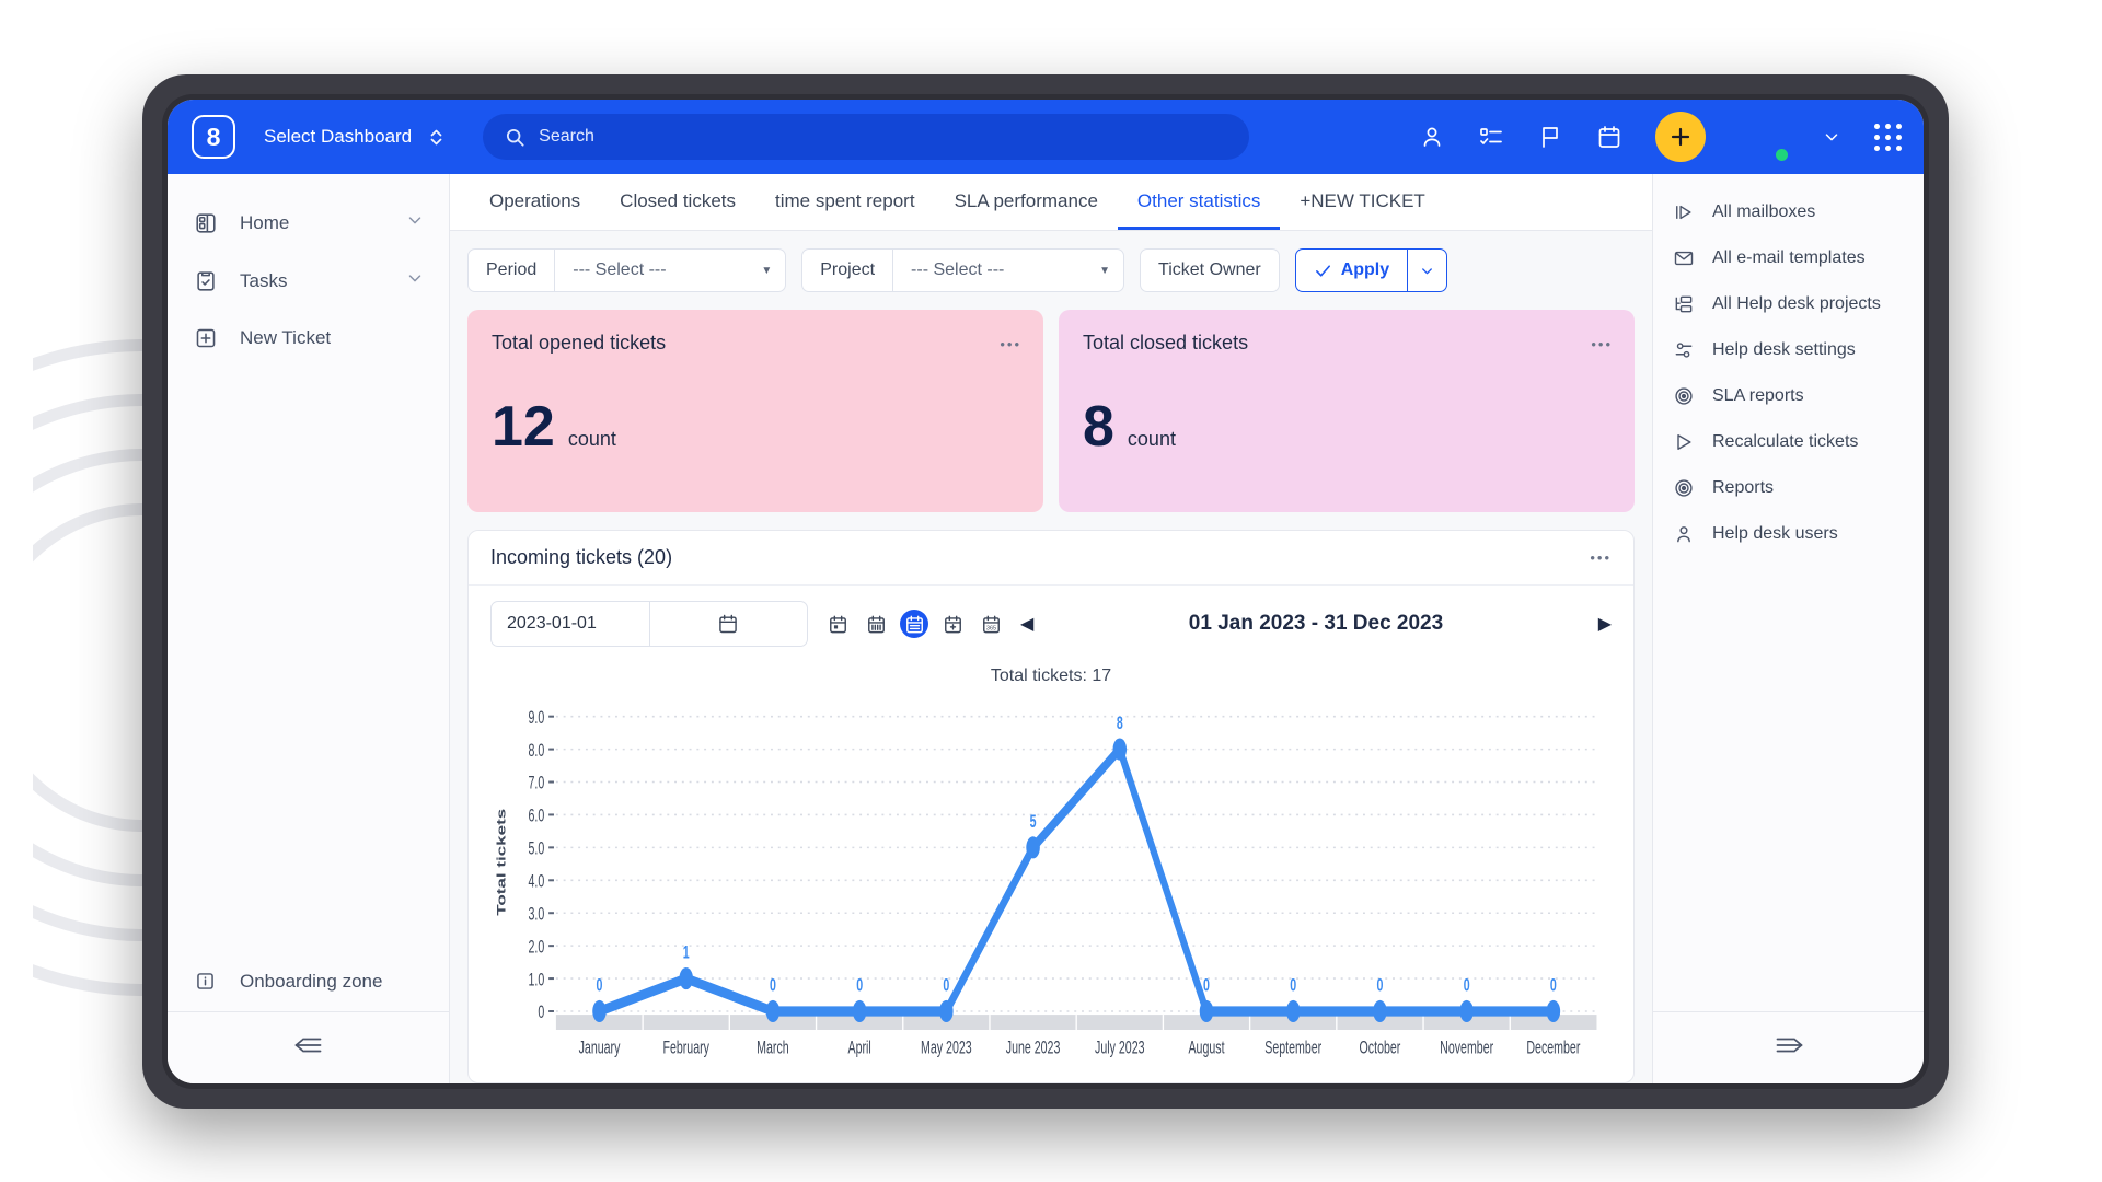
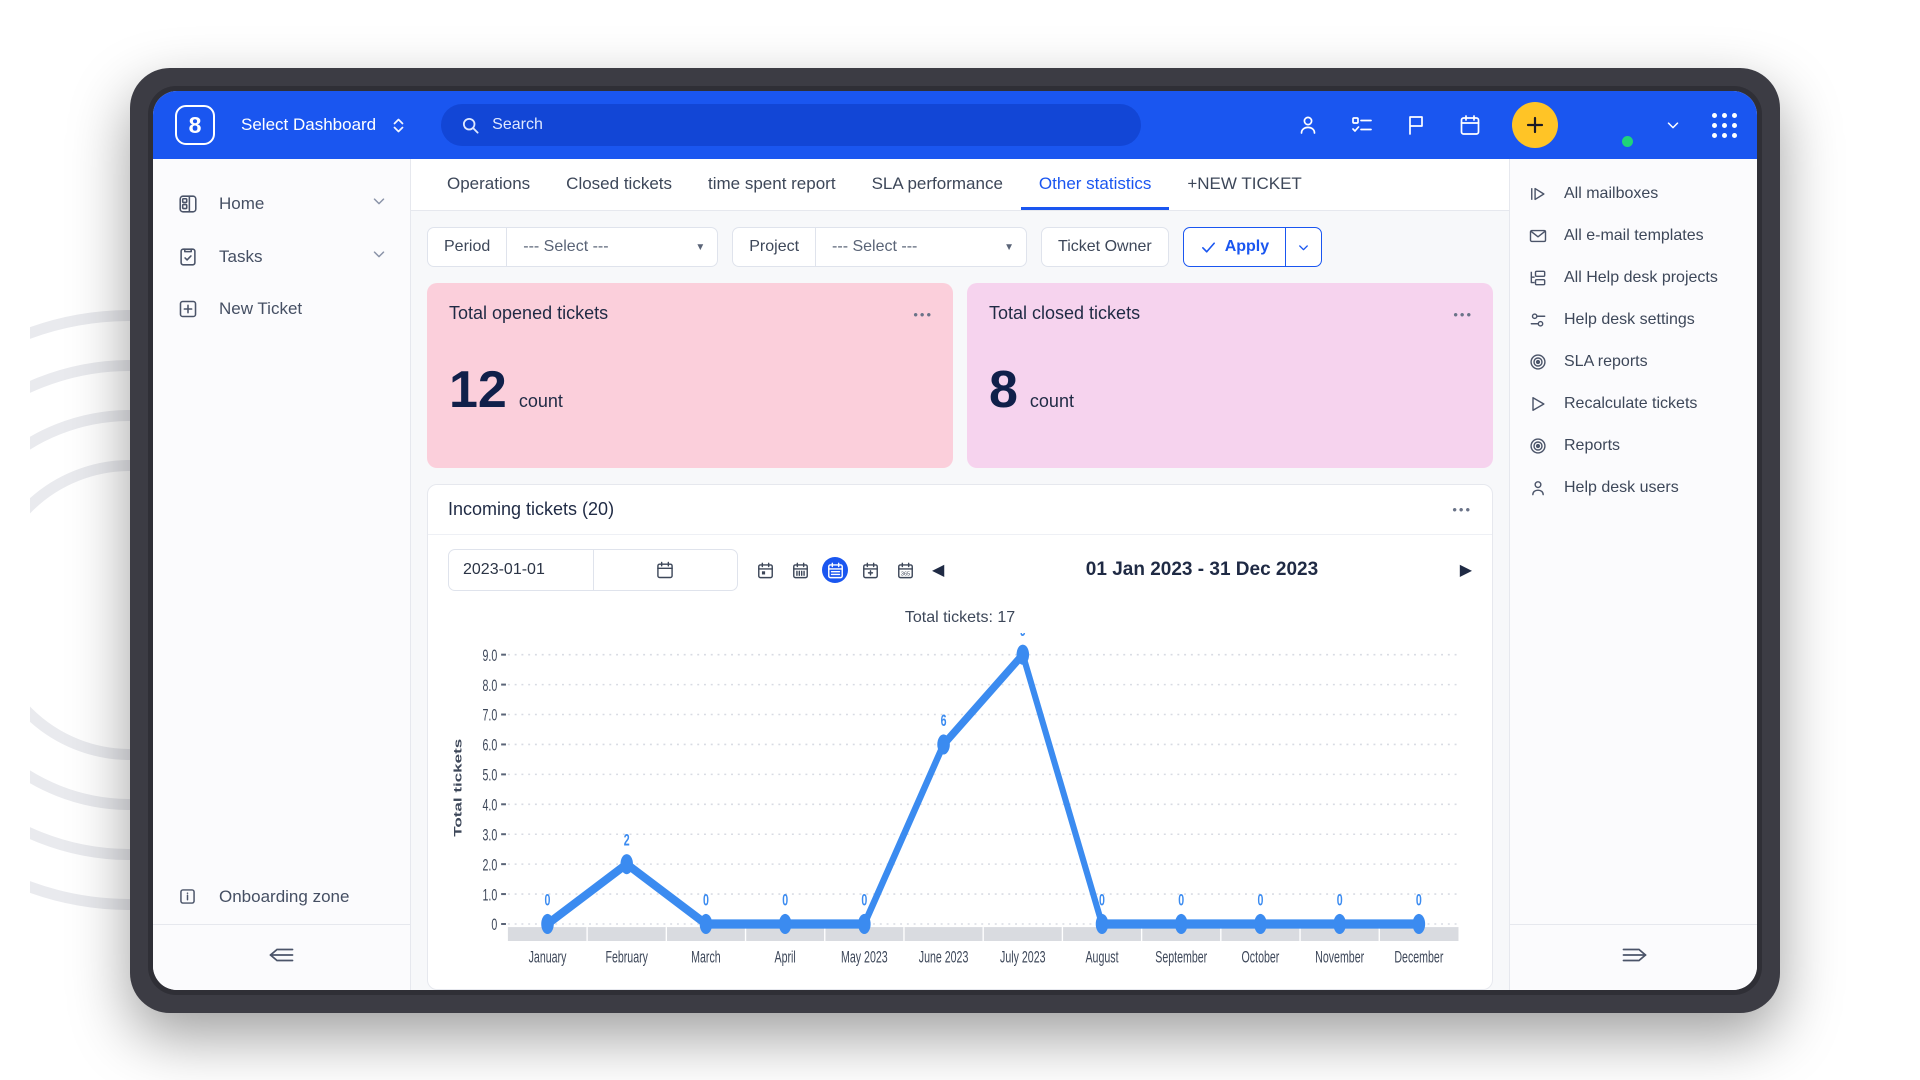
February: 1 -> 2
June 2023: 5 -> 6
July 2023: 8 -> 9
